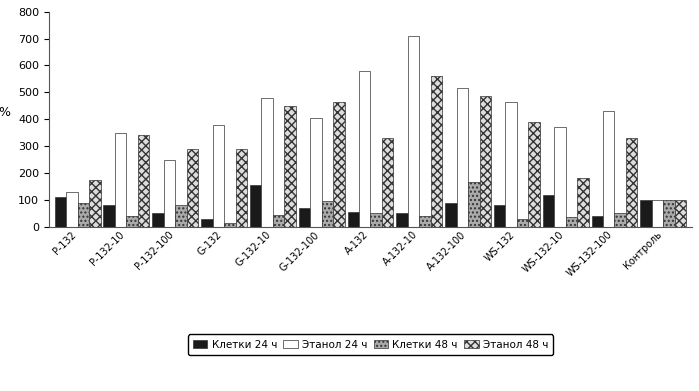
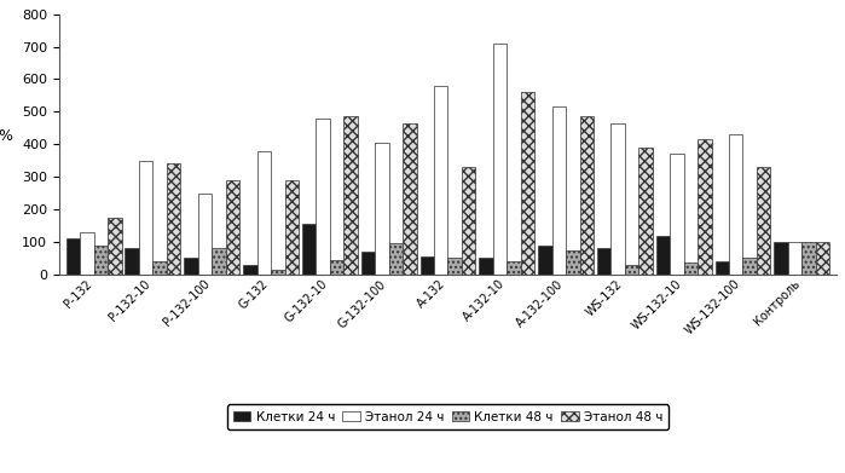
Этанол 48 ч/G-132-10: 450 -> 485
Клетки 48 ч/A-132-100: 165 -> 75
Этанол 48 ч/WS-132-10: 180 -> 415
